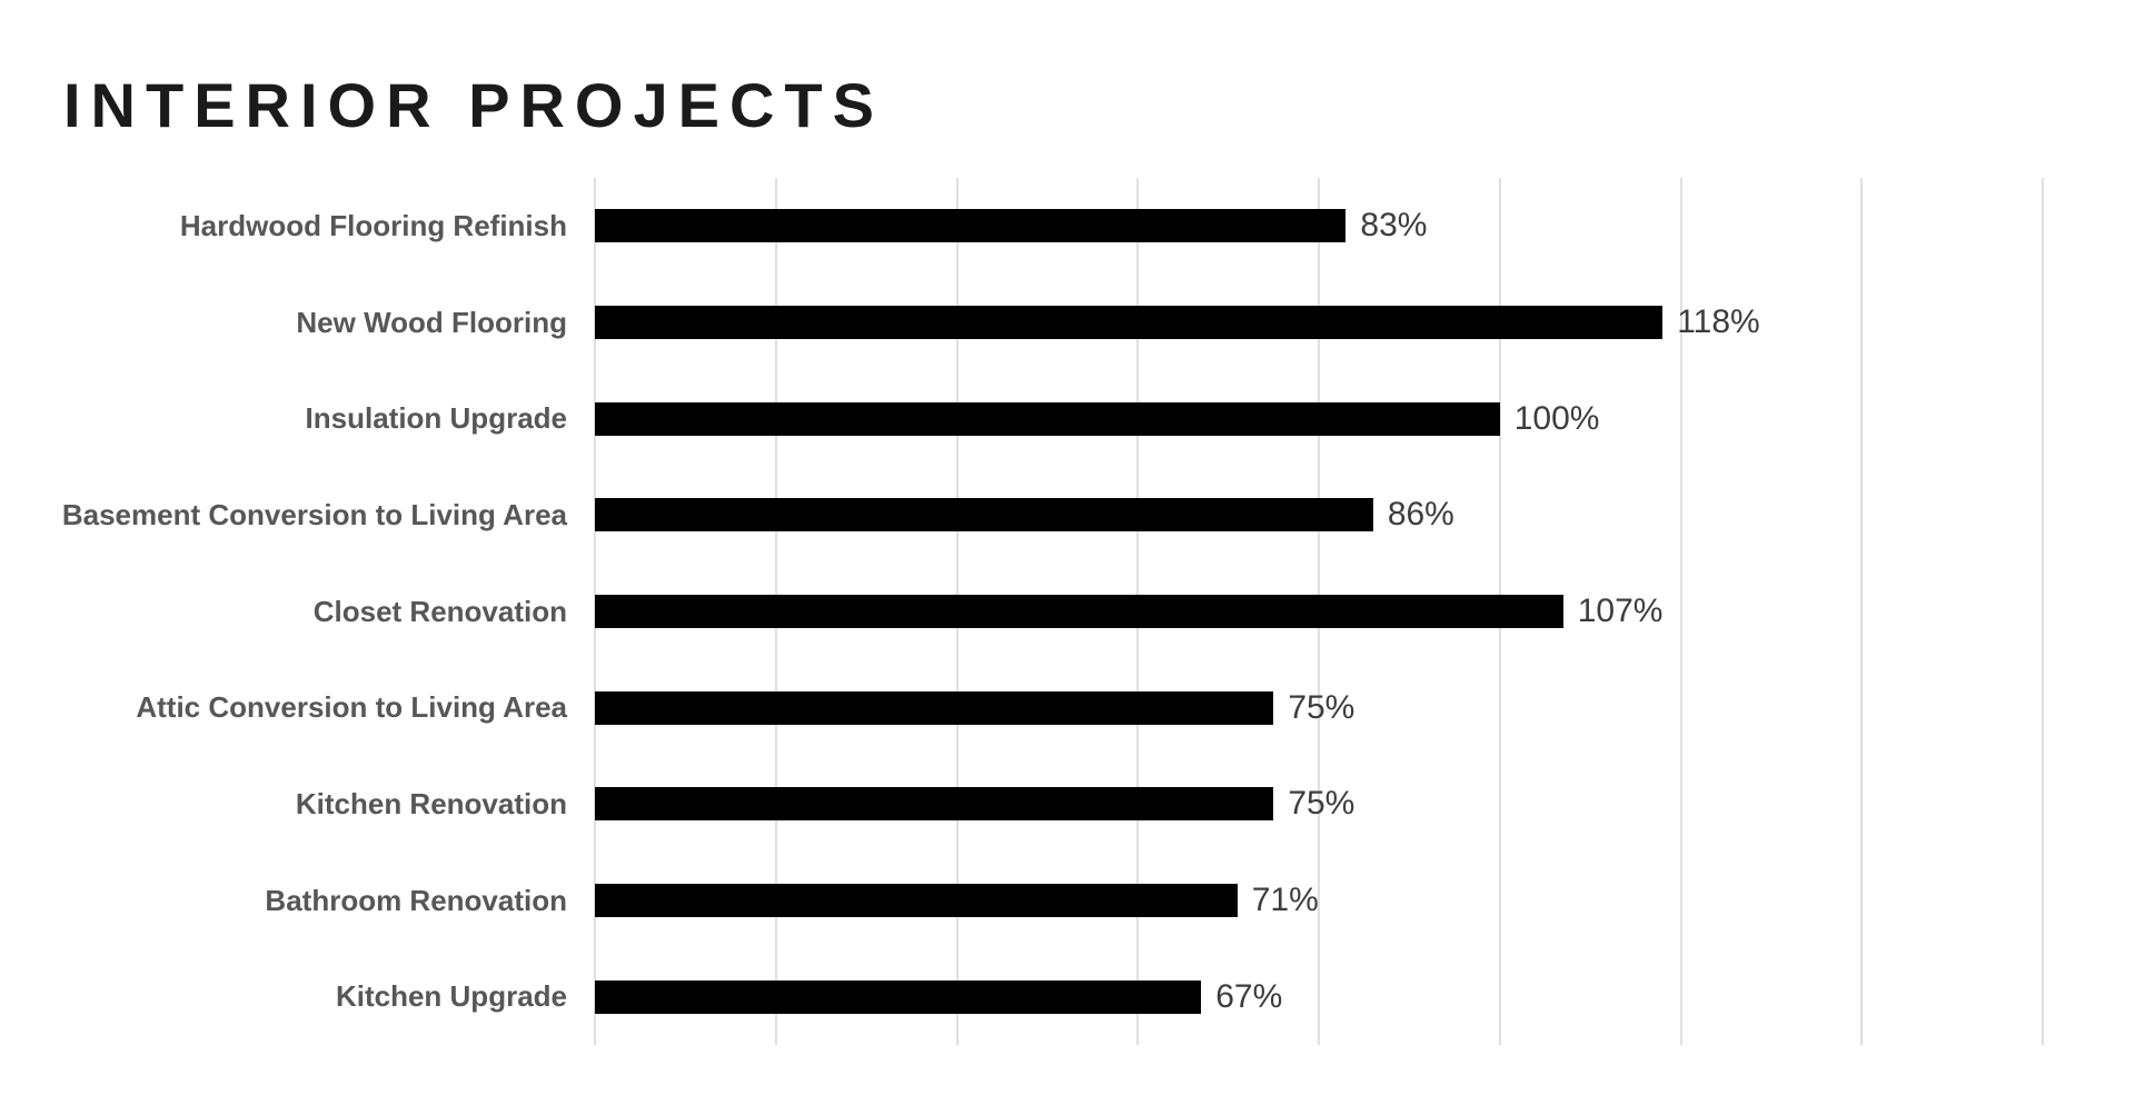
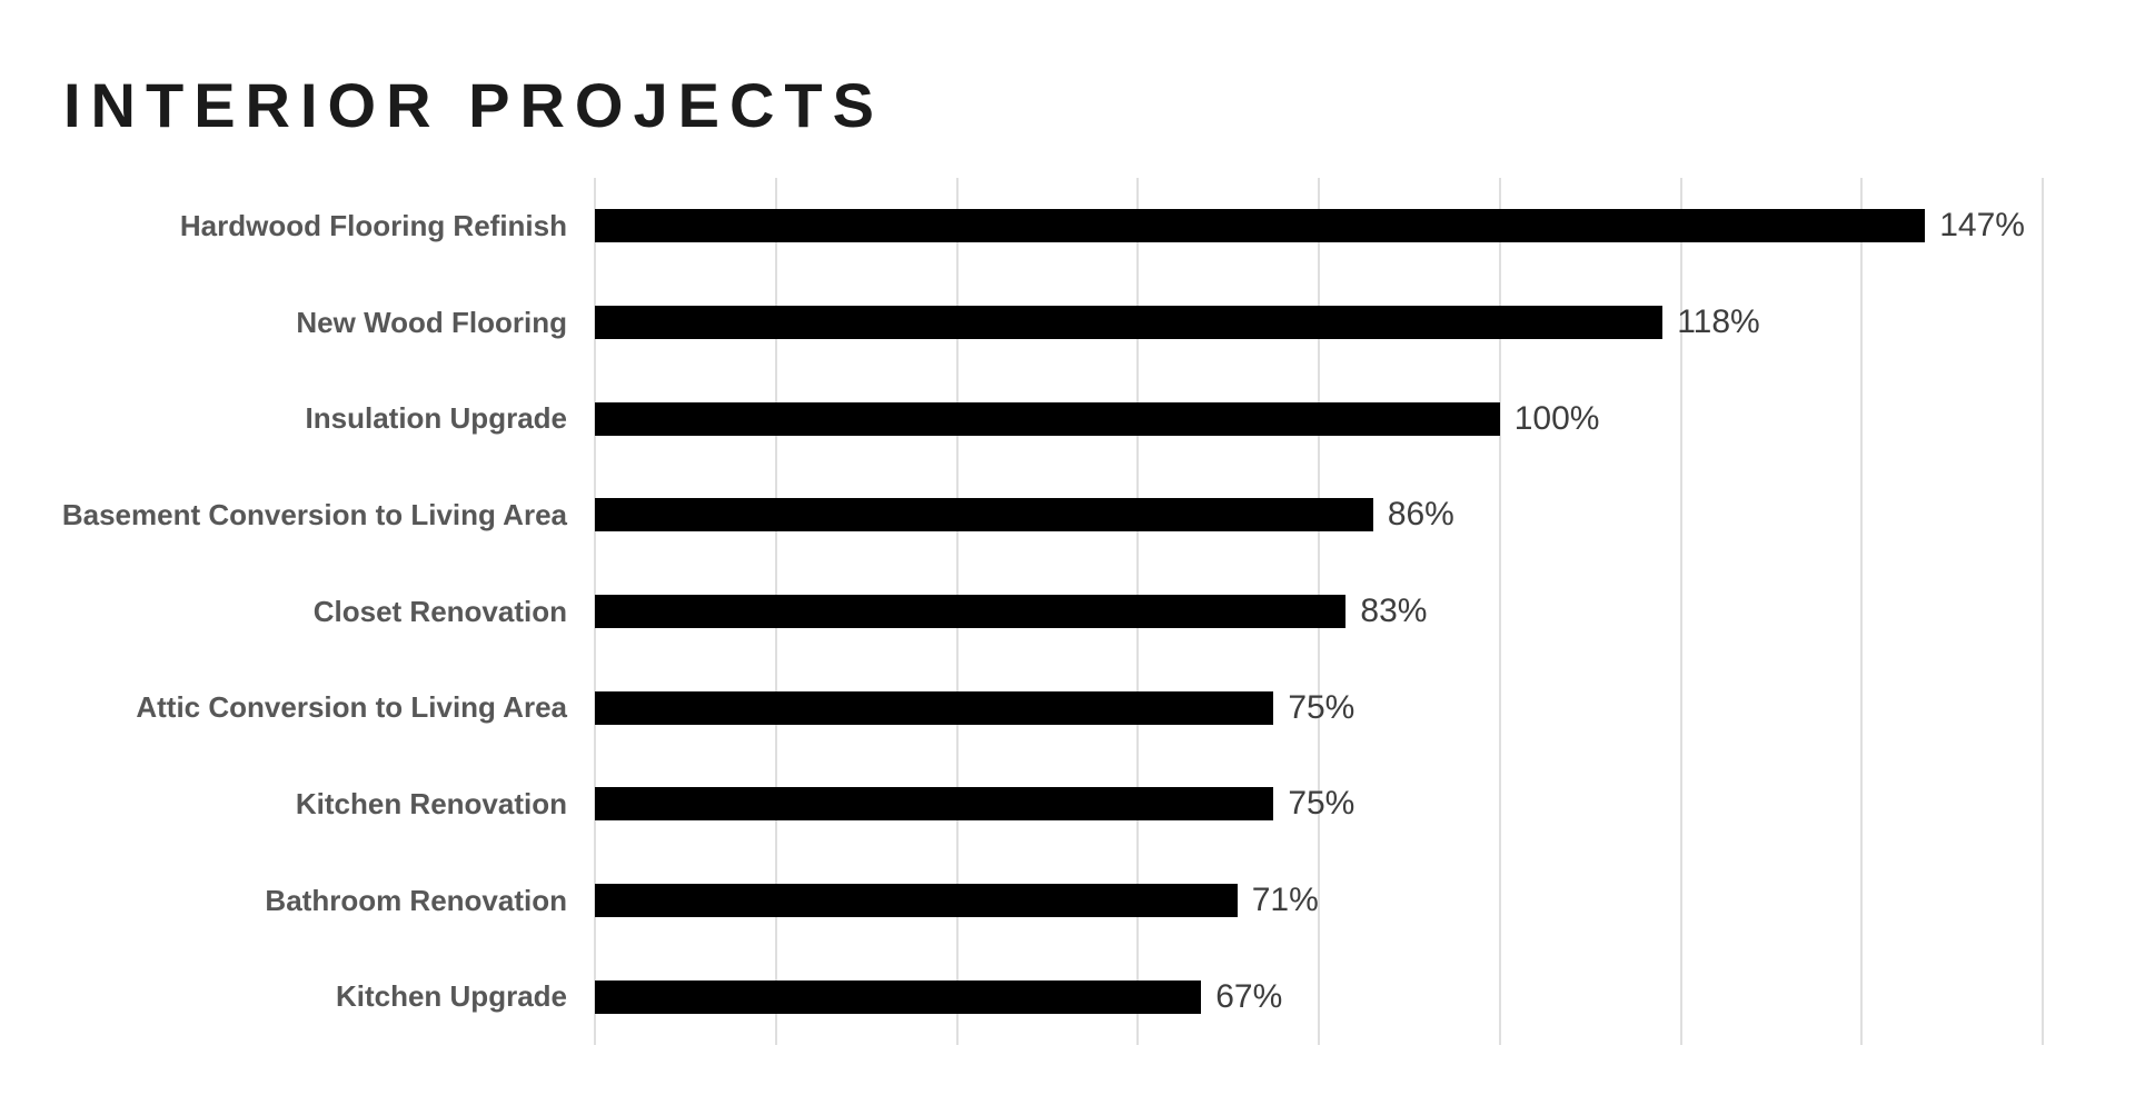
Hardwood Flooring Refinish: 83% -> 147%
Closet Renovation: 107% -> 83%
